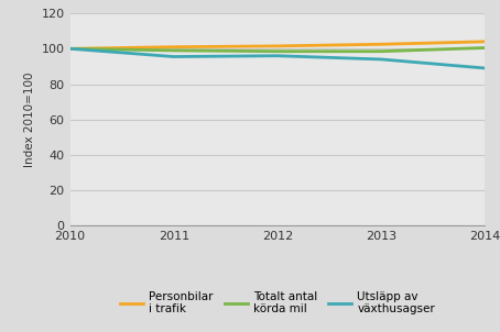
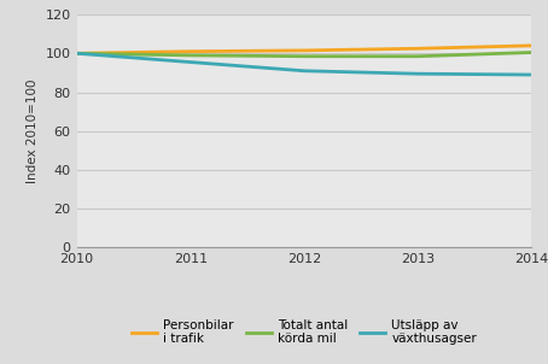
Utsläpp av växthusagser/2012: 96 -> 91
Utsläpp av växthusagser/2013: 94 -> 90
